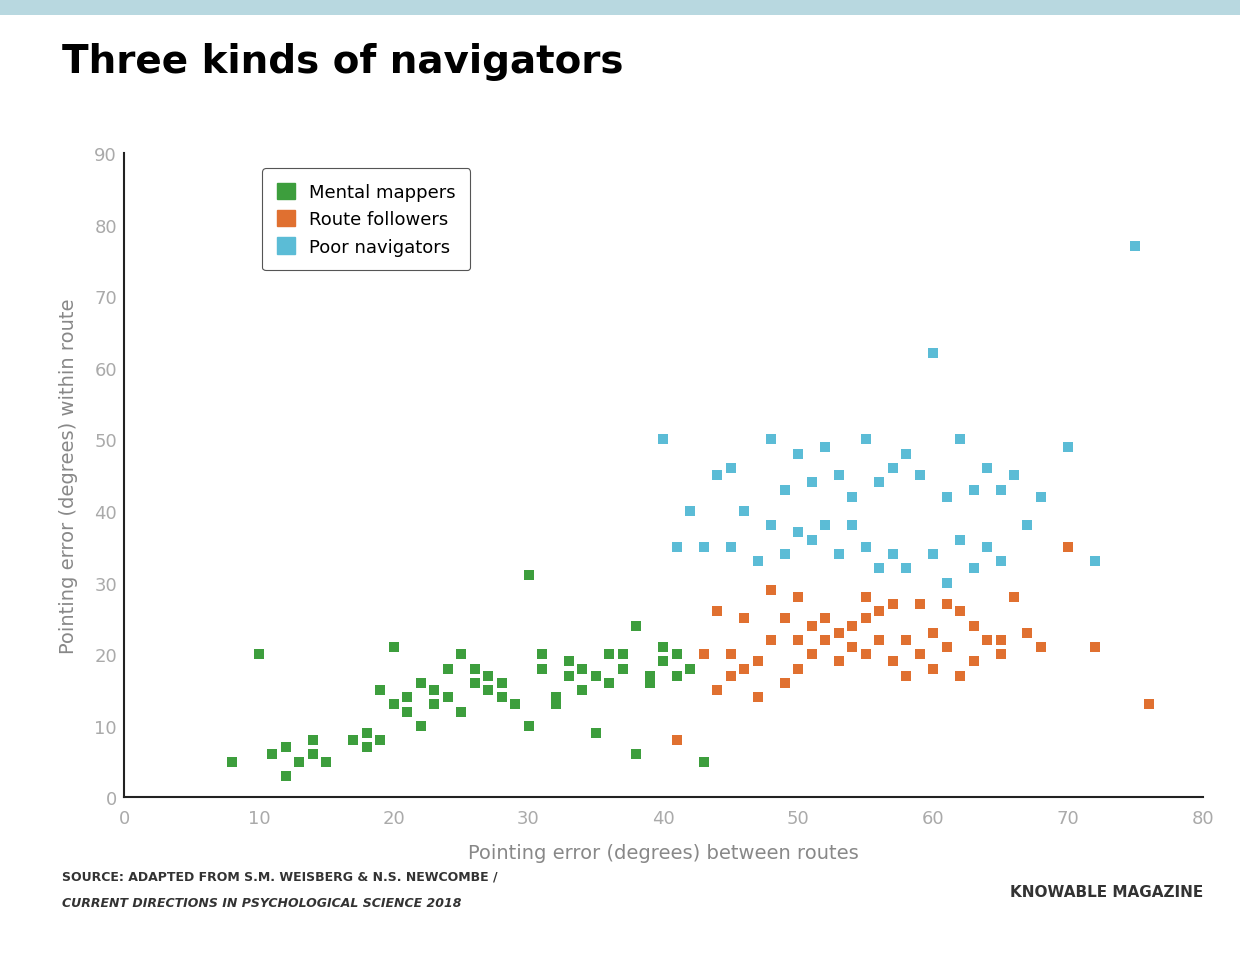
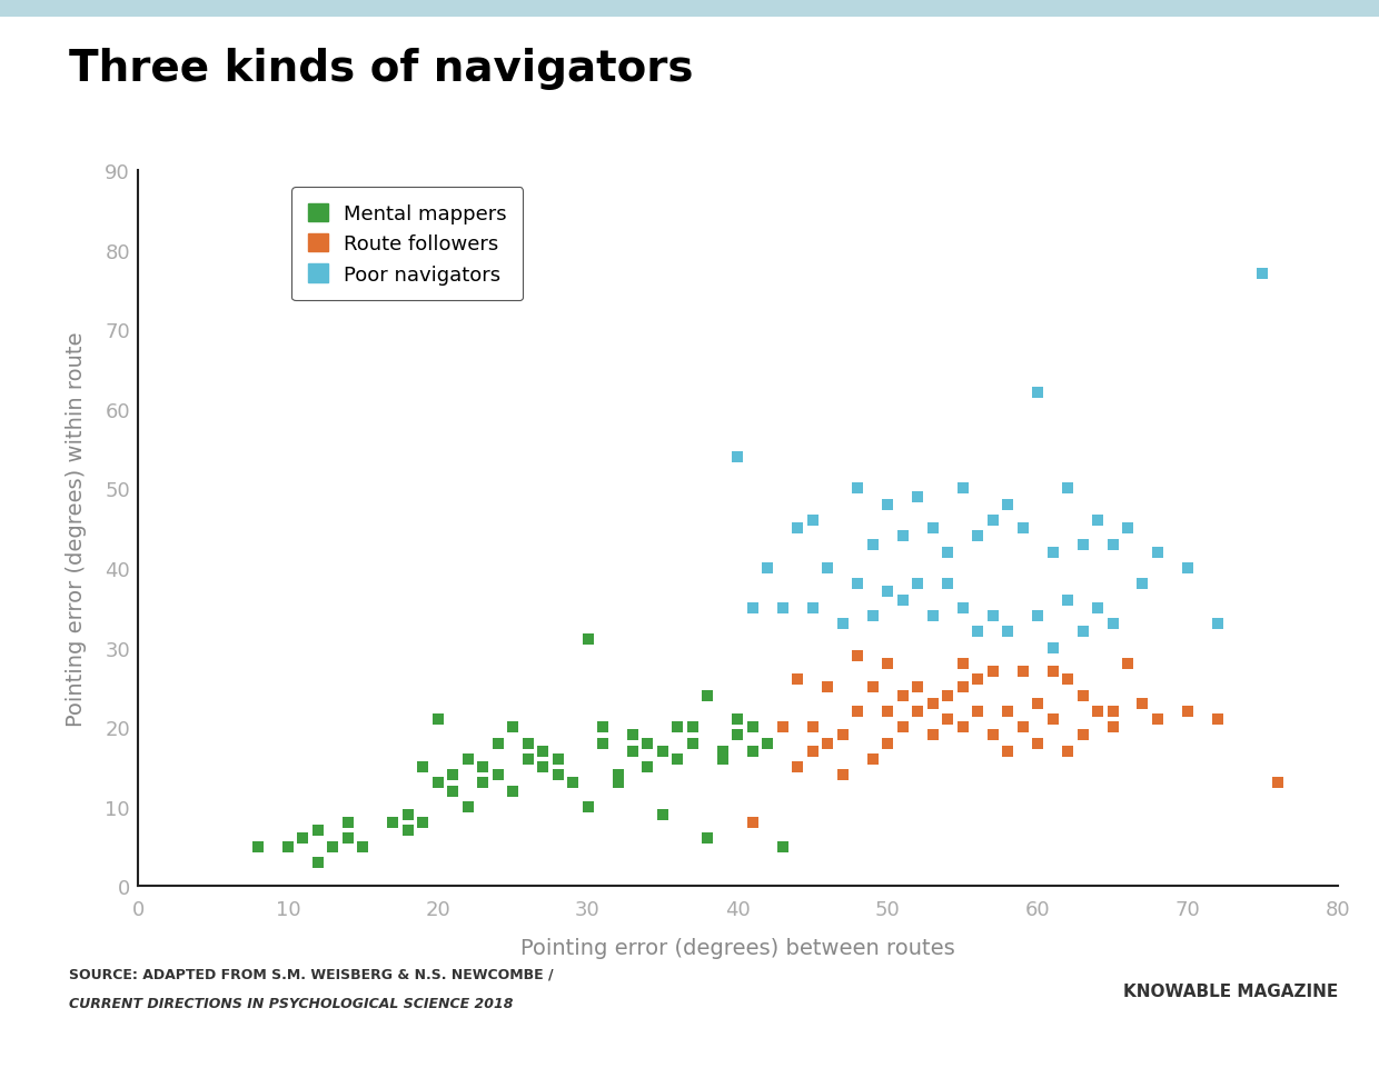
Mental mappers/10: 20 -> 5
Poor navigators/40: 50 -> 54
Route followers/70: 35 -> 22
Poor navigators/70: 49 -> 40
